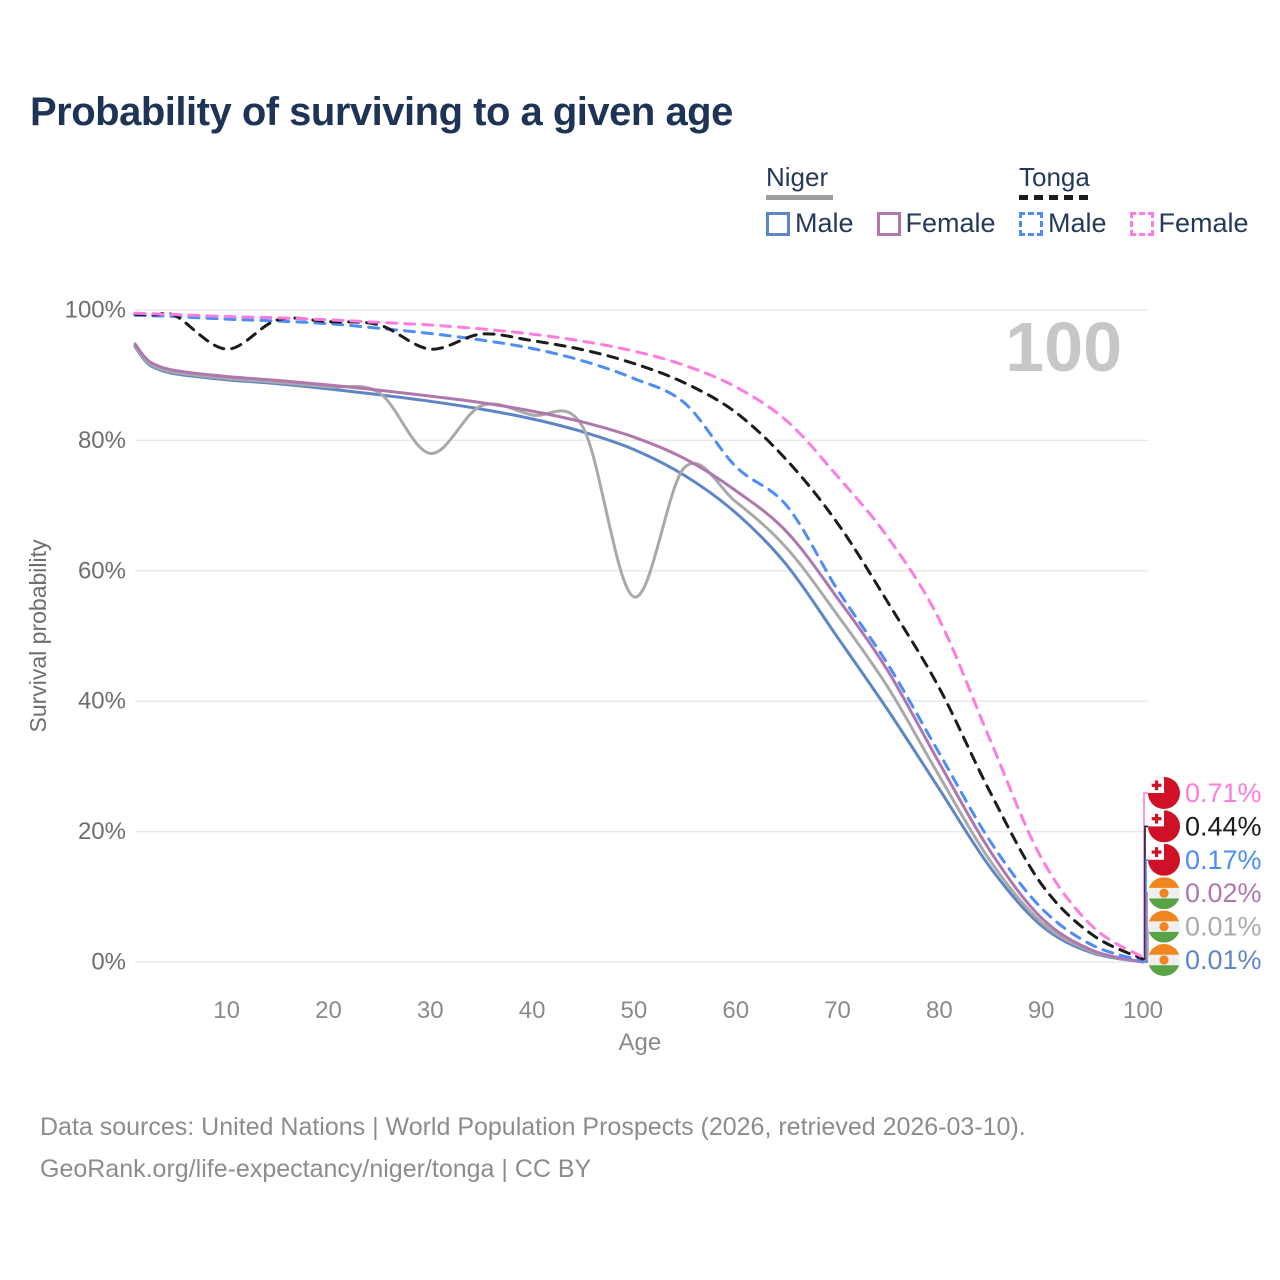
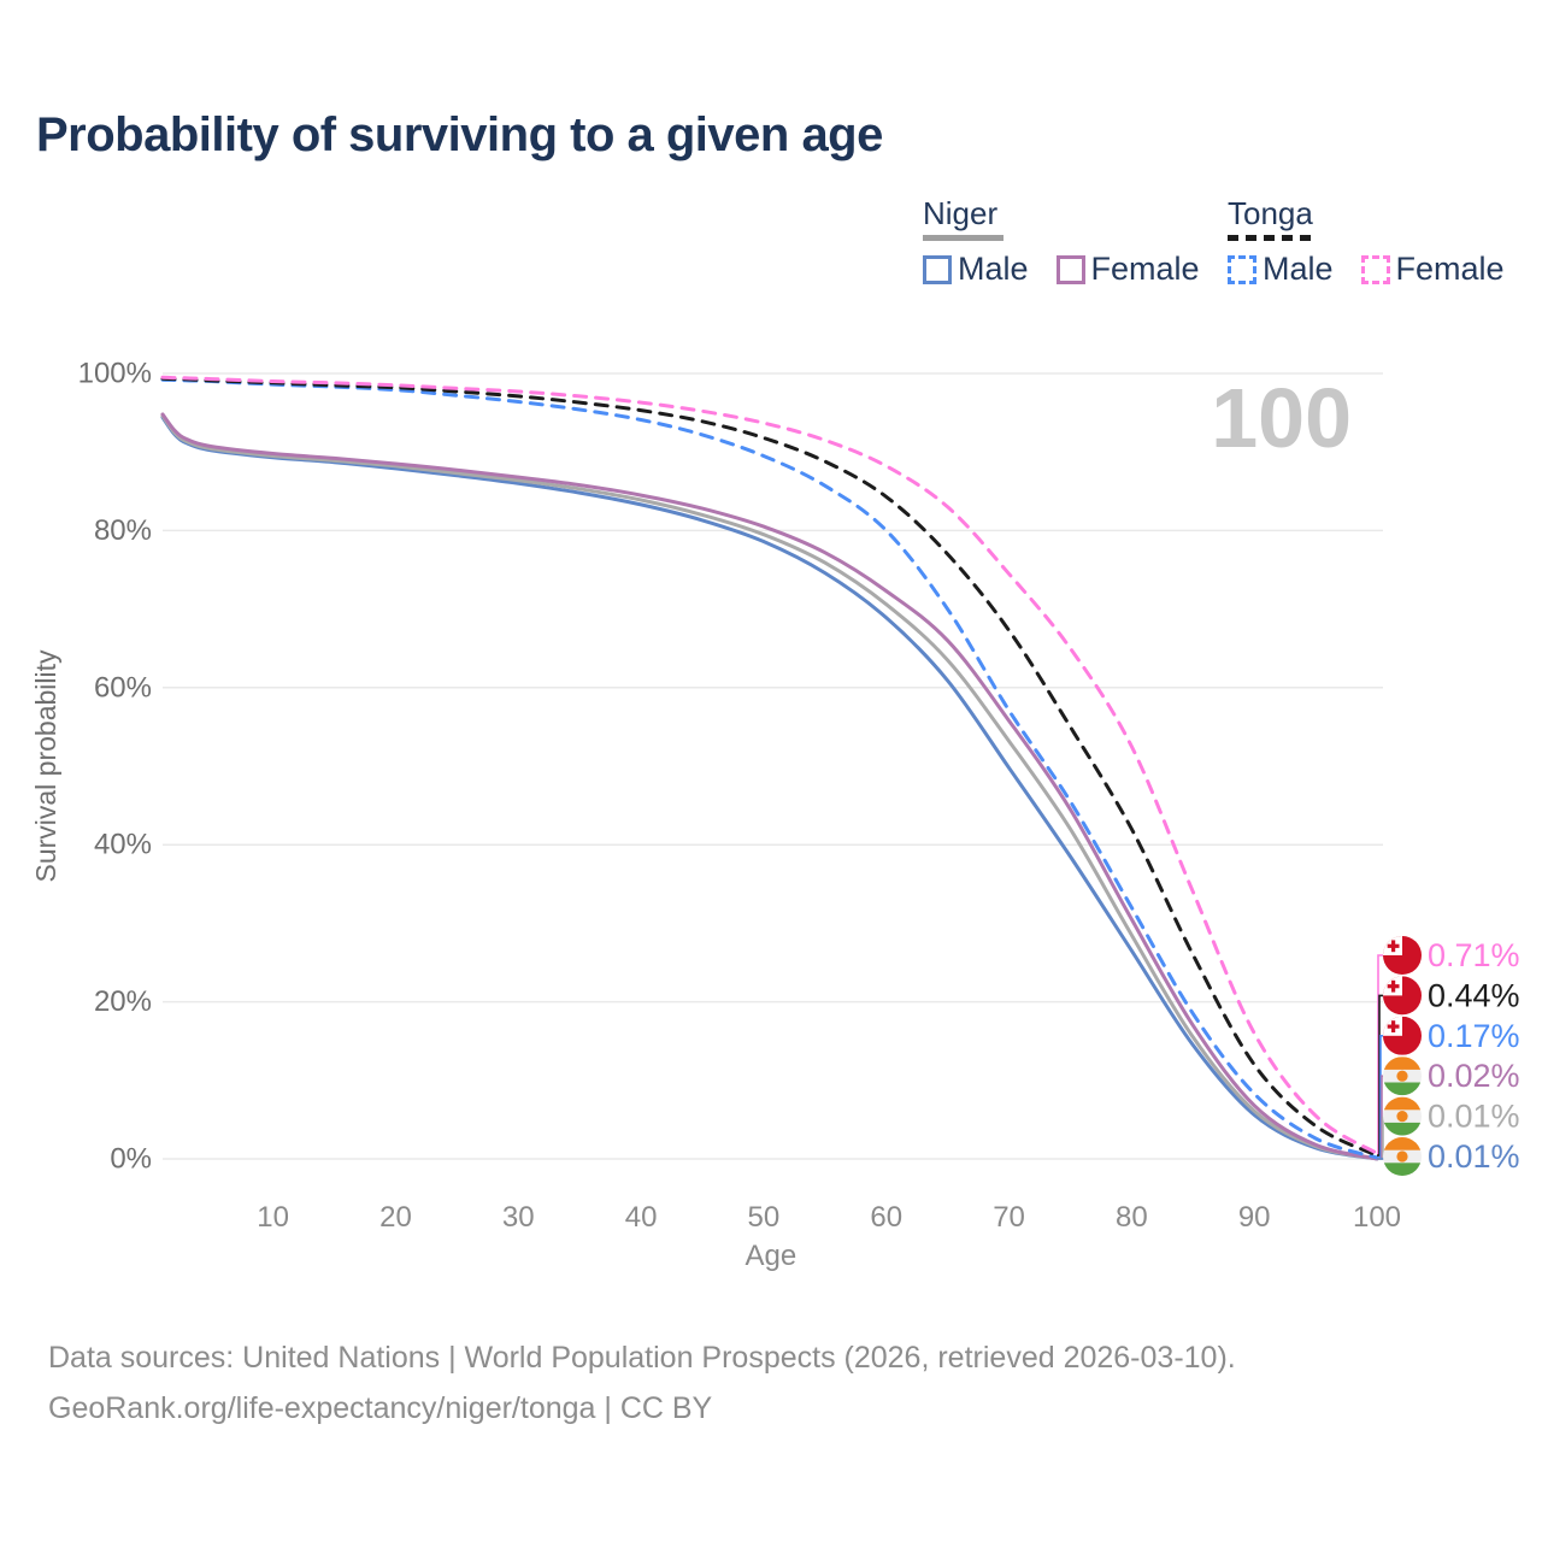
Tonga/10: 94% -> 99%
Niger/30: 78% -> 86%
Tonga/30: 94% -> 97%
Niger/50: 56% -> 80%
Tonga Male/60: 76% -> 80%
